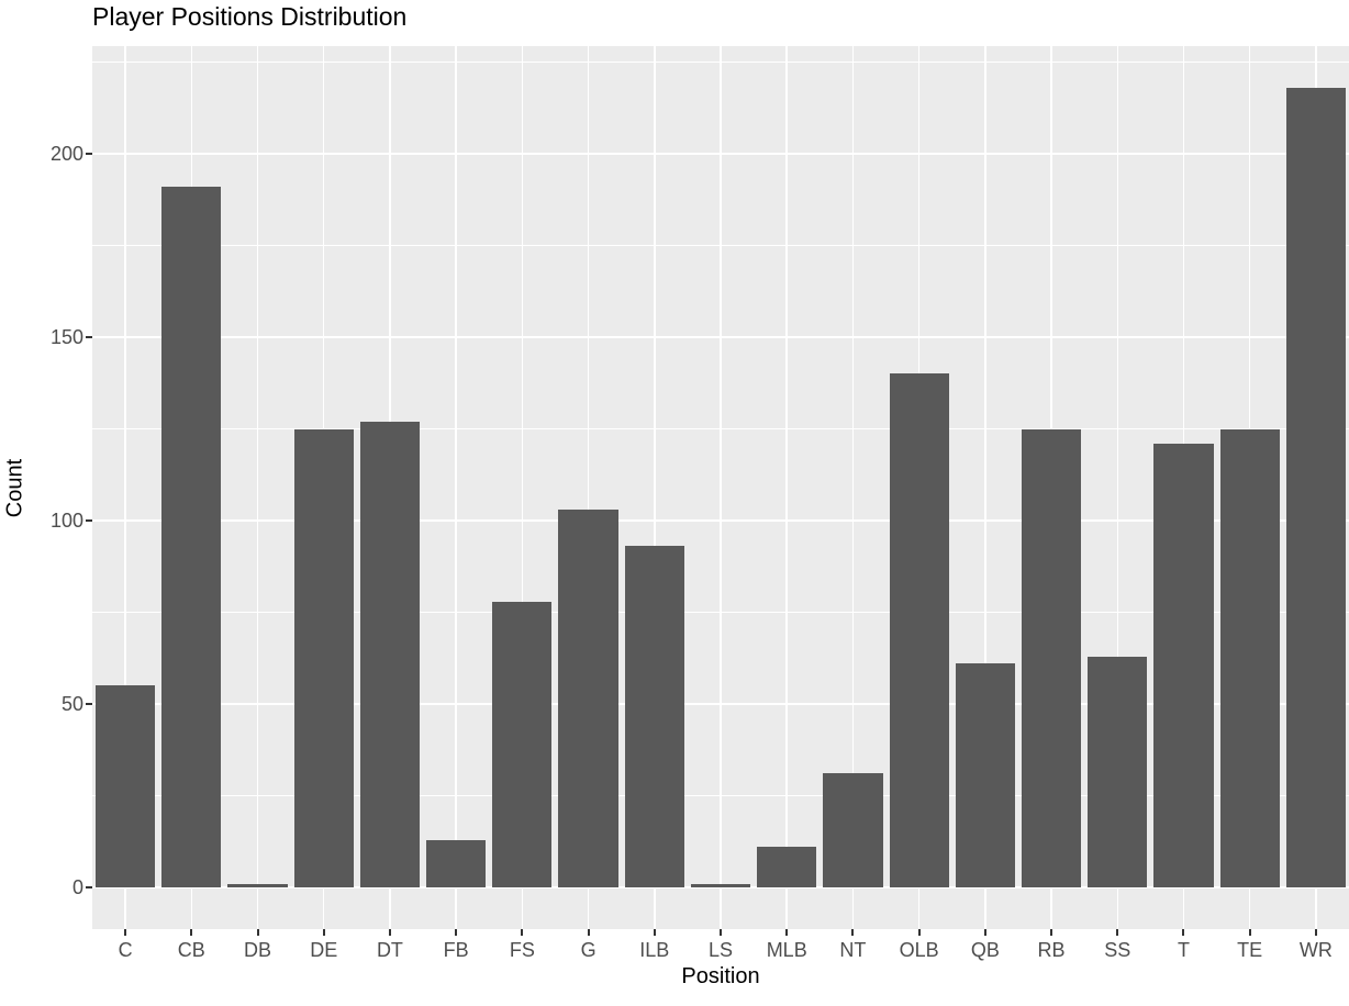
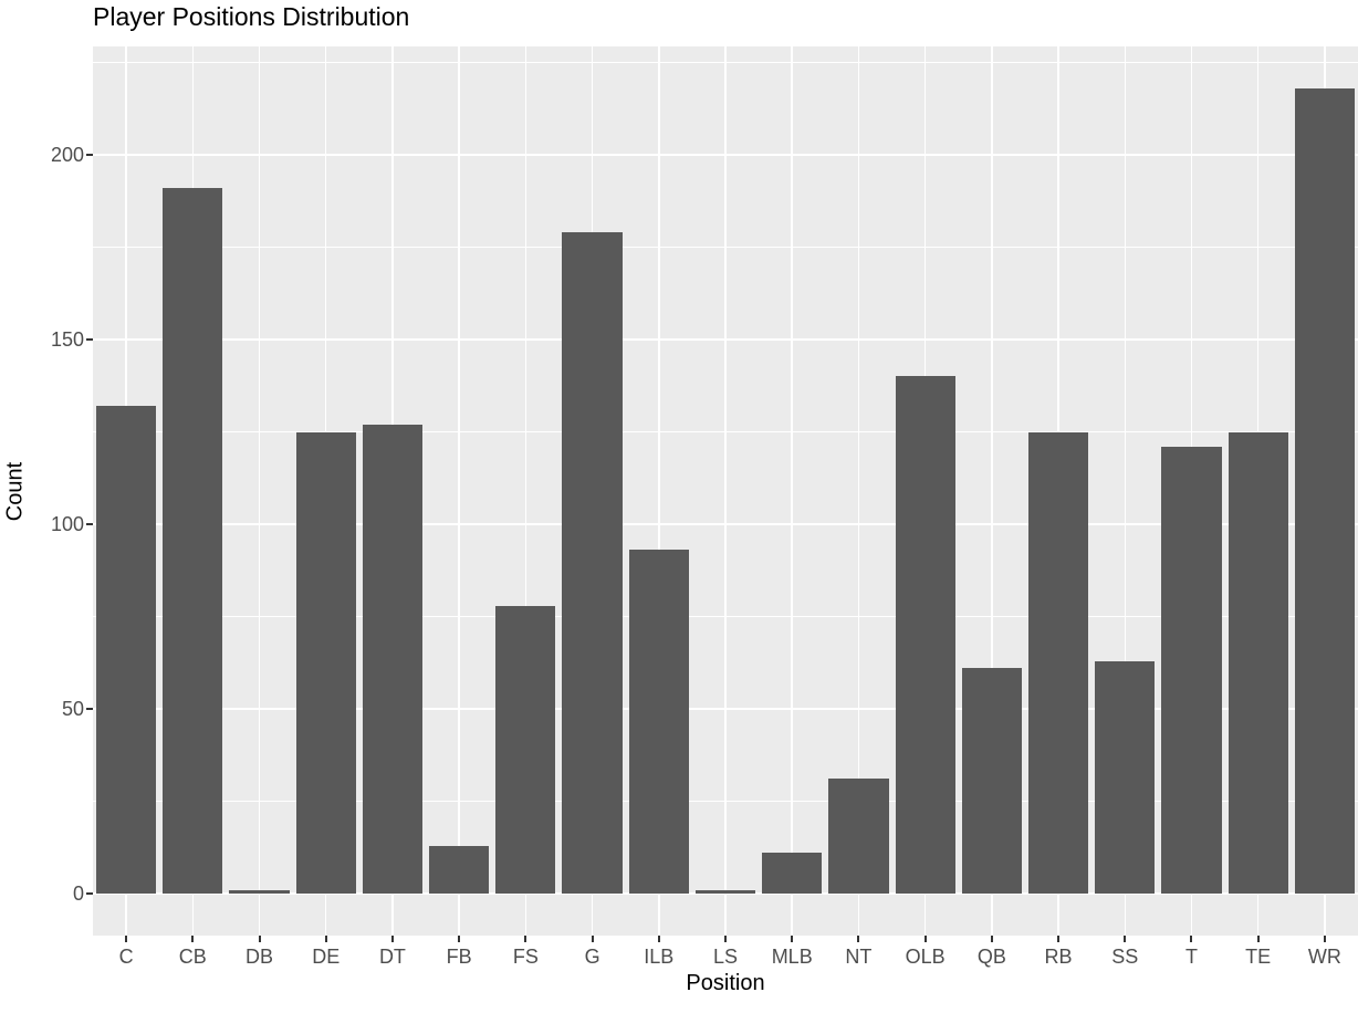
C: 55 -> 132
G: 103 -> 179
